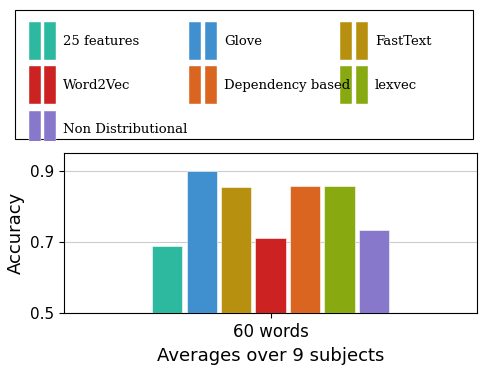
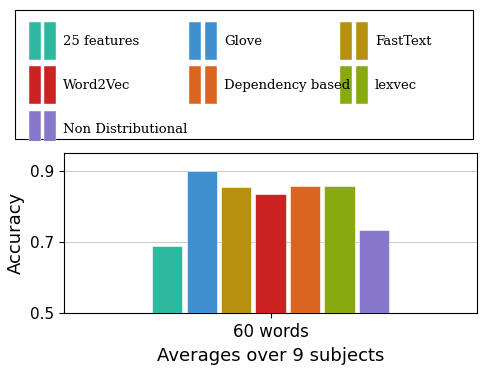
60 words: 0.710 -> 0.835
